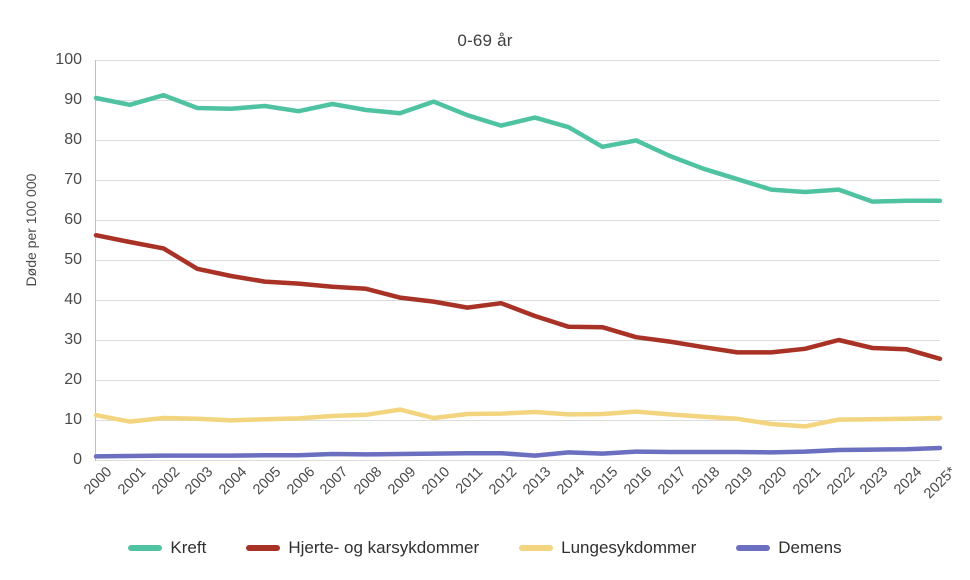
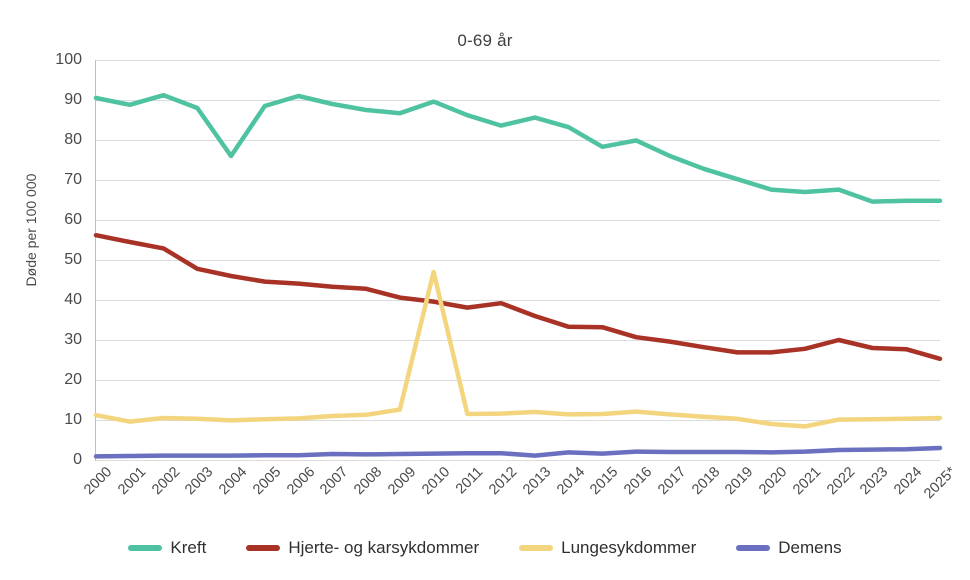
Kreft/2004: 88 -> 76
Kreft/2006: 87 -> 91
Lungesykdommer/2010: 10 -> 47
